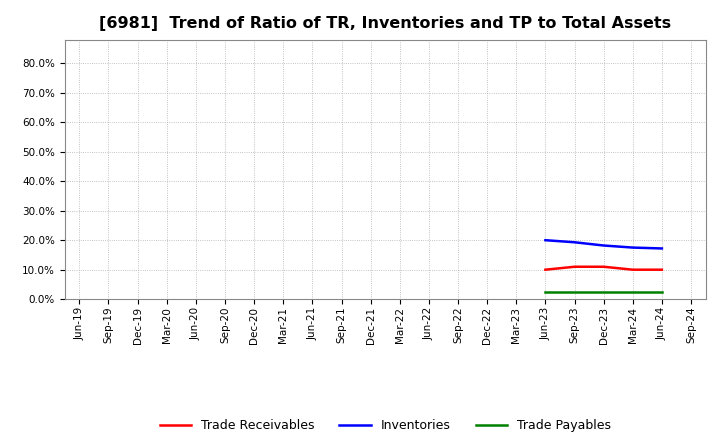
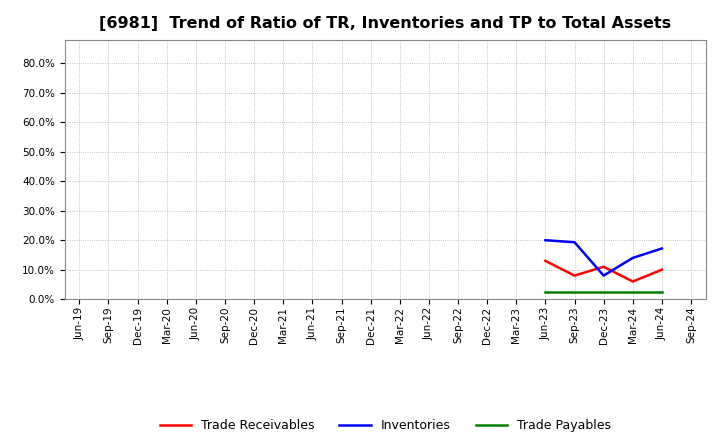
Trade Receivables/Jun-23: 10% -> 13%
Trade Receivables/Sep-23: 11% -> 8%
Inventories/Dec-23: 18.2% -> 8.0%
Trade Receivables/Mar-24: 10% -> 6%
Inventories/Mar-24: 17.5% -> 14.0%
